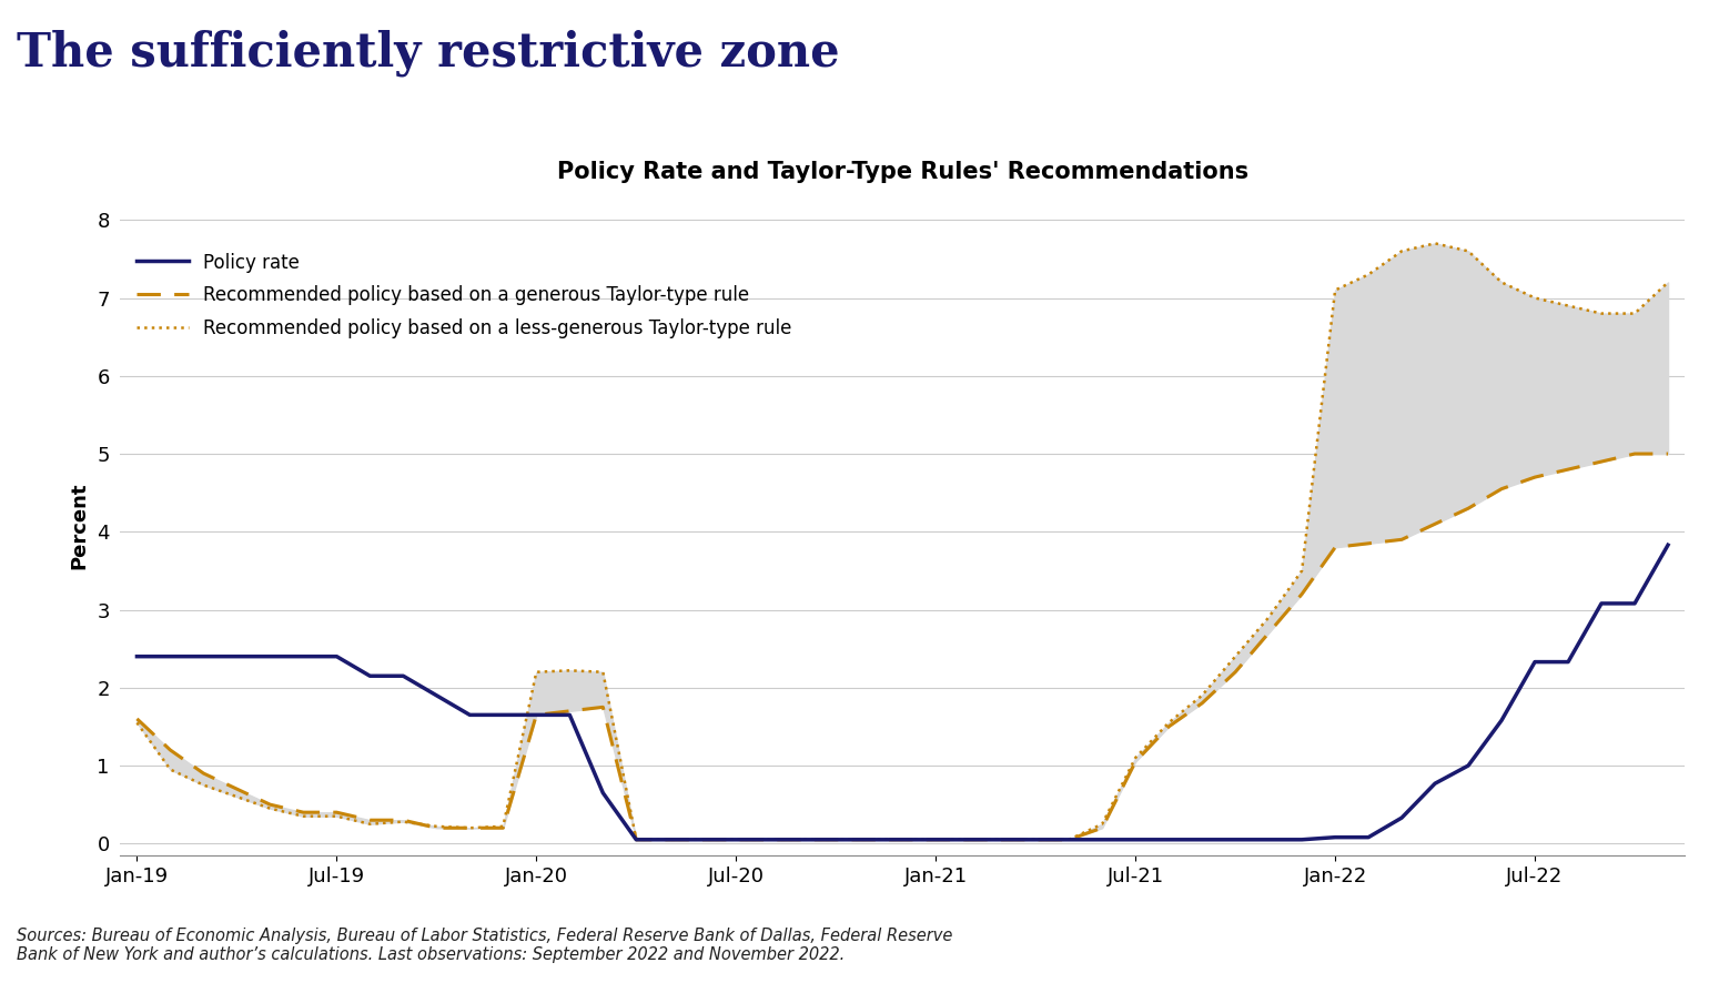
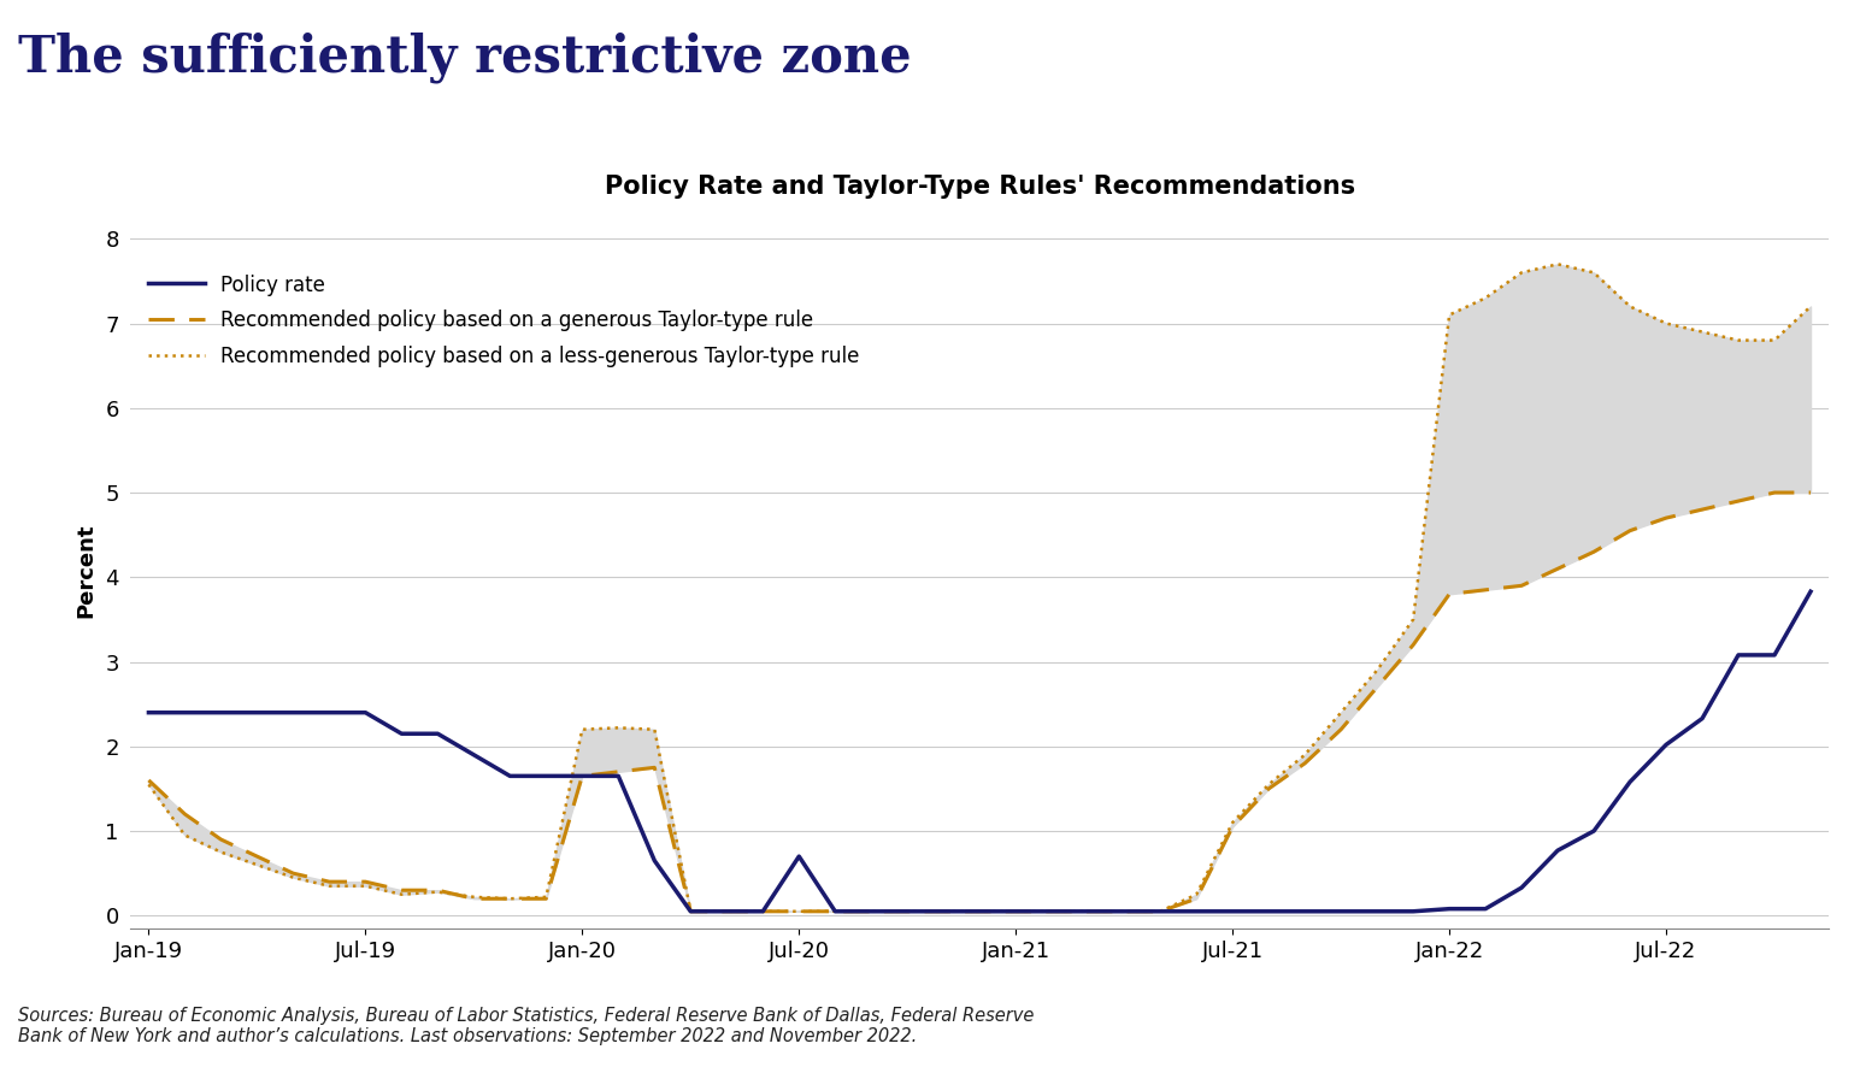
Policy rate/Jul-20: 0.05 -> 0.70
Policy rate/Jul-22: 2.33 -> 2.02
